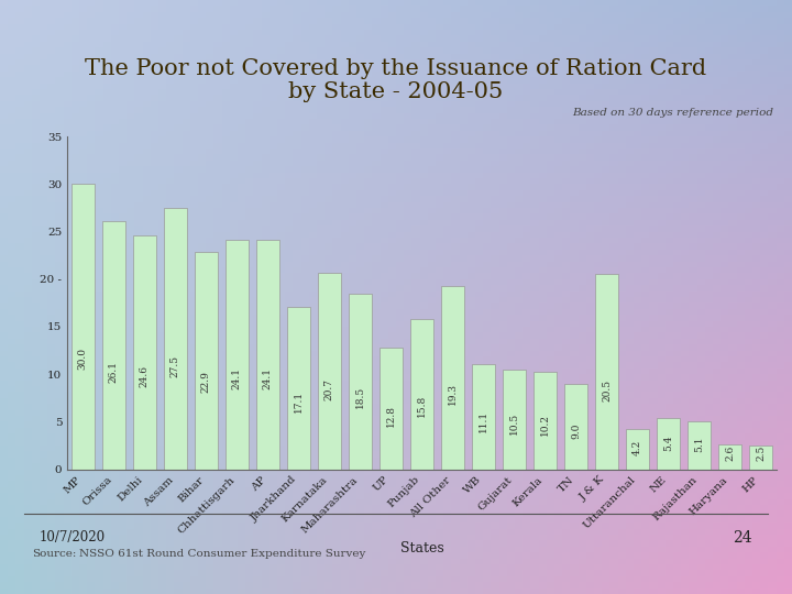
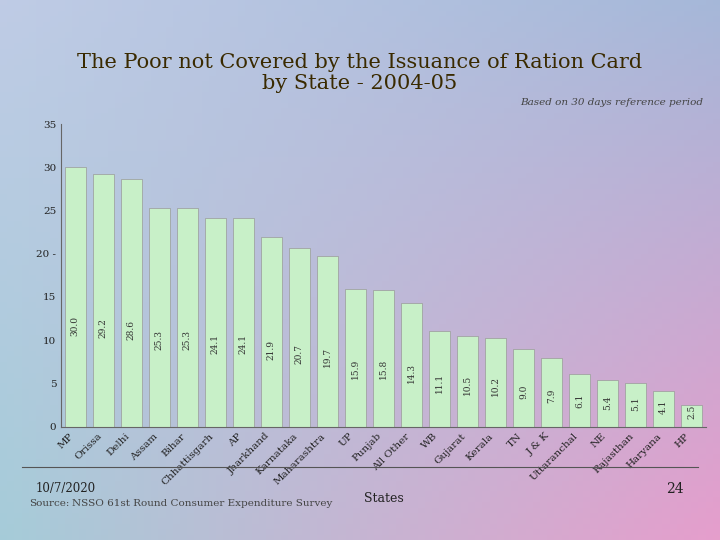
Orissa: 26.1 -> 29.2
Delhi: 24.6 -> 28.6
Assam: 27.5 -> 25.3
Bihar: 22.9 -> 25.3
Jharkhand: 17.1 -> 21.9
Maharashtra: 18.5 -> 19.7
UP: 12.8 -> 15.9
All Other: 19.3 -> 14.3
J & K: 20.5 -> 7.9
Uttaranchal: 4.2 -> 6.1
Haryana: 2.6 -> 4.1
